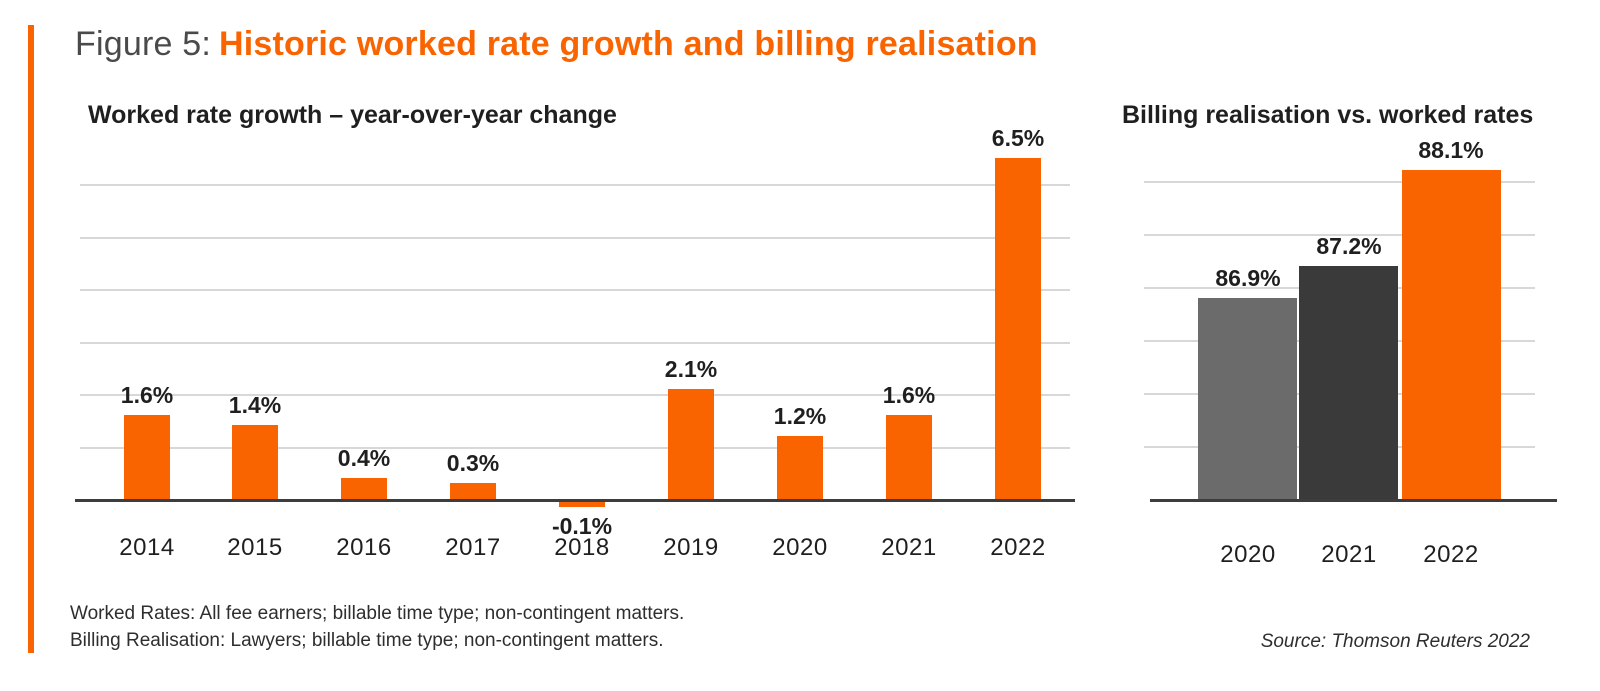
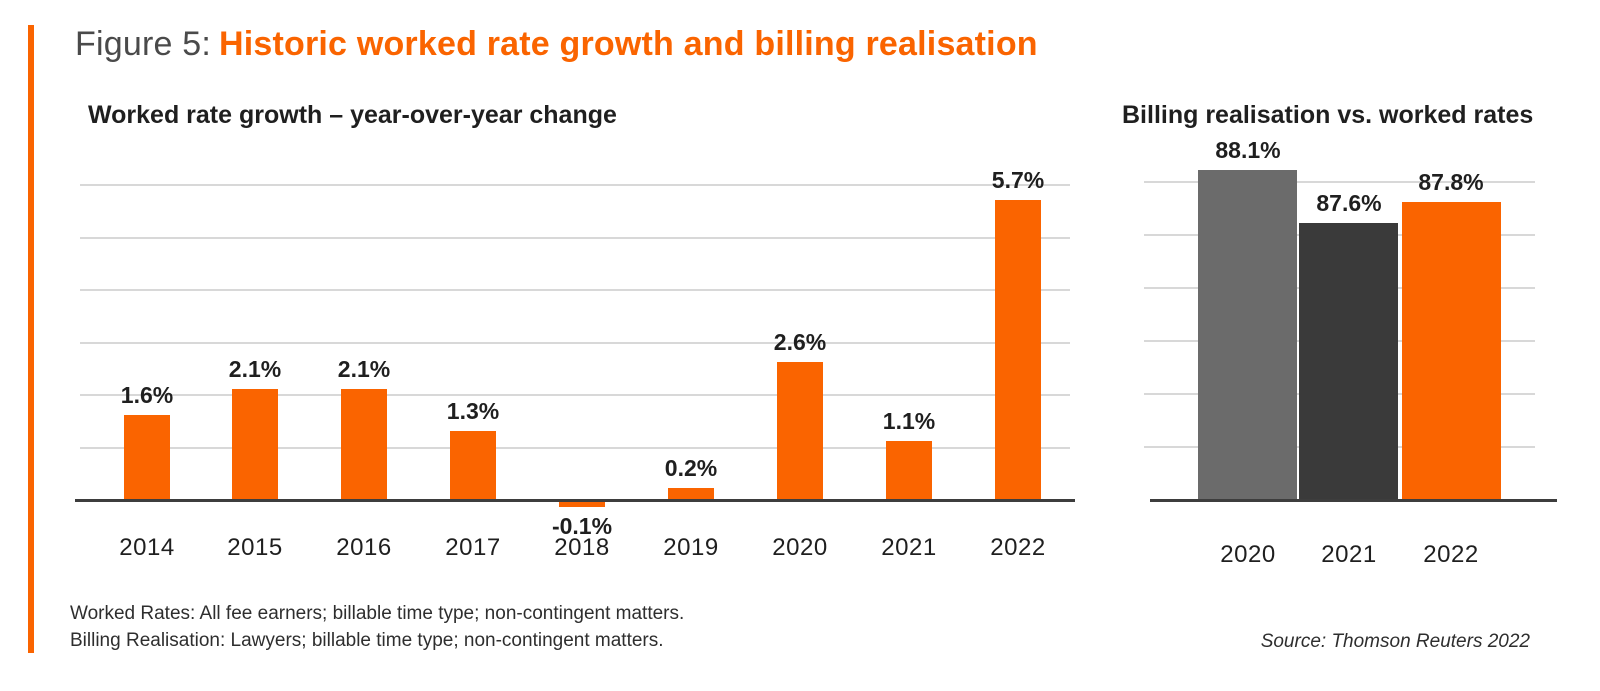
Worked rate growth – year-over-year change/2015: 1.4% -> 2.1%
Worked rate growth – year-over-year change/2016: 0.4% -> 2.1%
Worked rate growth – year-over-year change/2017: 0.3% -> 1.3%
Worked rate growth – year-over-year change/2019: 2.1% -> 0.2%
Worked rate growth – year-over-year change/2020: 1.2% -> 2.6%
Worked rate growth – year-over-year change/2021: 1.6% -> 1.1%
Worked rate growth – year-over-year change/2022: 6.5% -> 5.7%
Billing realisation vs. worked rates/2020: 86.9% -> 88.1%
Billing realisation vs. worked rates/2021: 87.2% -> 87.6%
Billing realisation vs. worked rates/2022: 88.1% -> 87.8%
